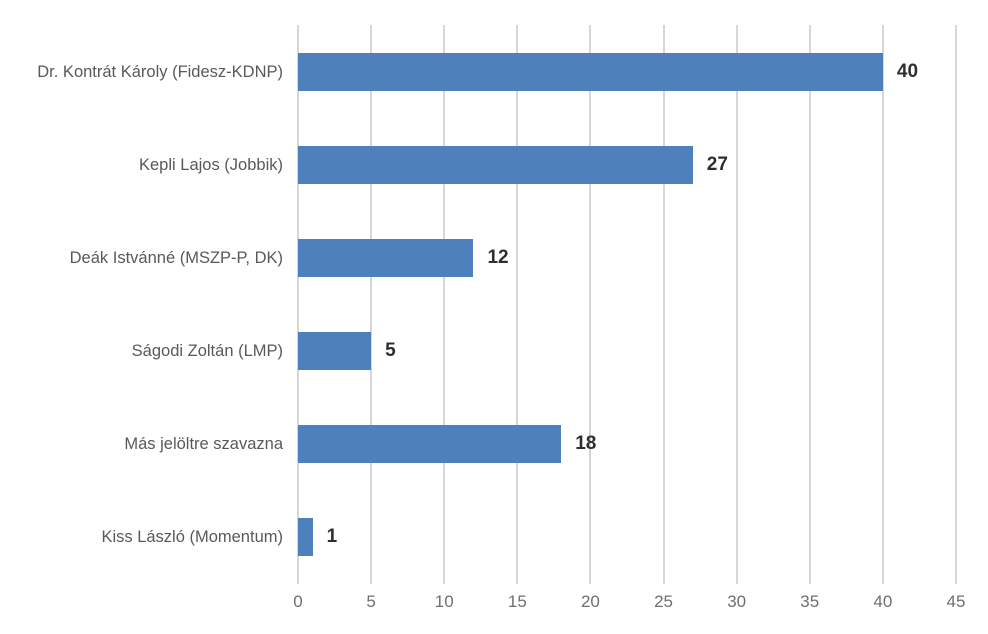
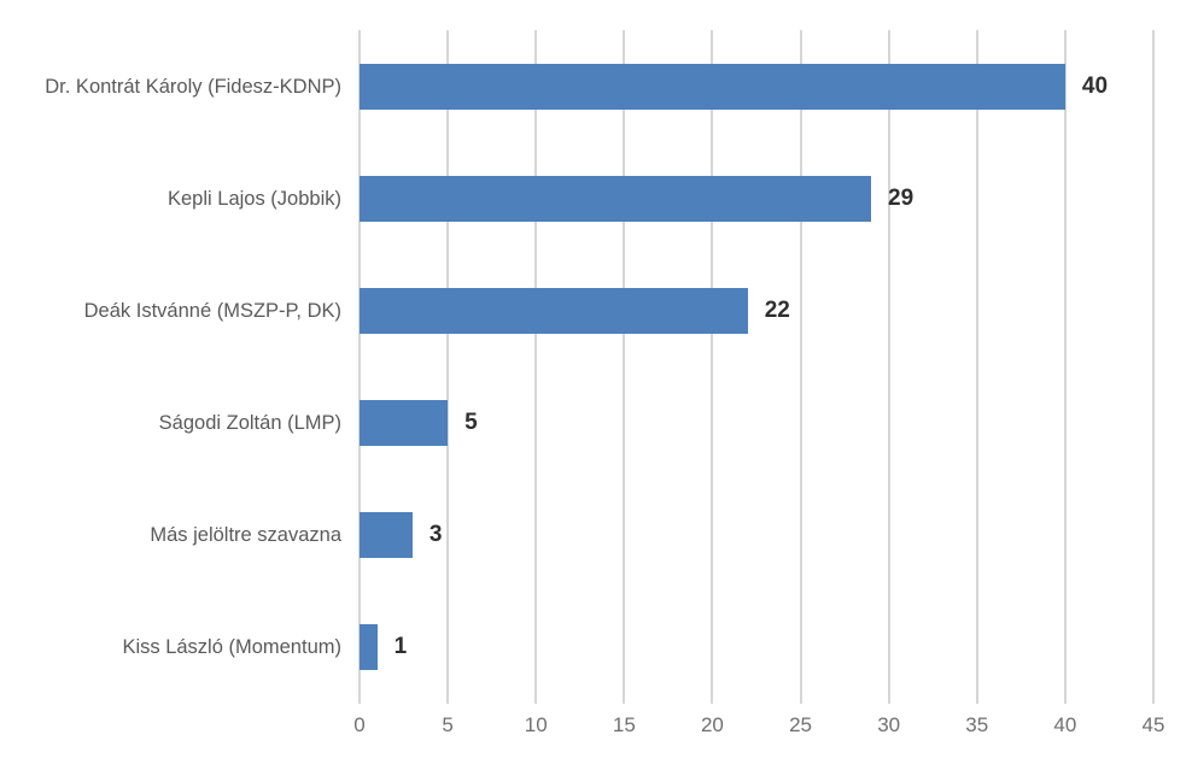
Kepli Lajos (Jobbik): 27 -> 29
Deák Istvánné (MSZP-P, DK): 12 -> 22
Más jelöltre szavazna: 18 -> 3
